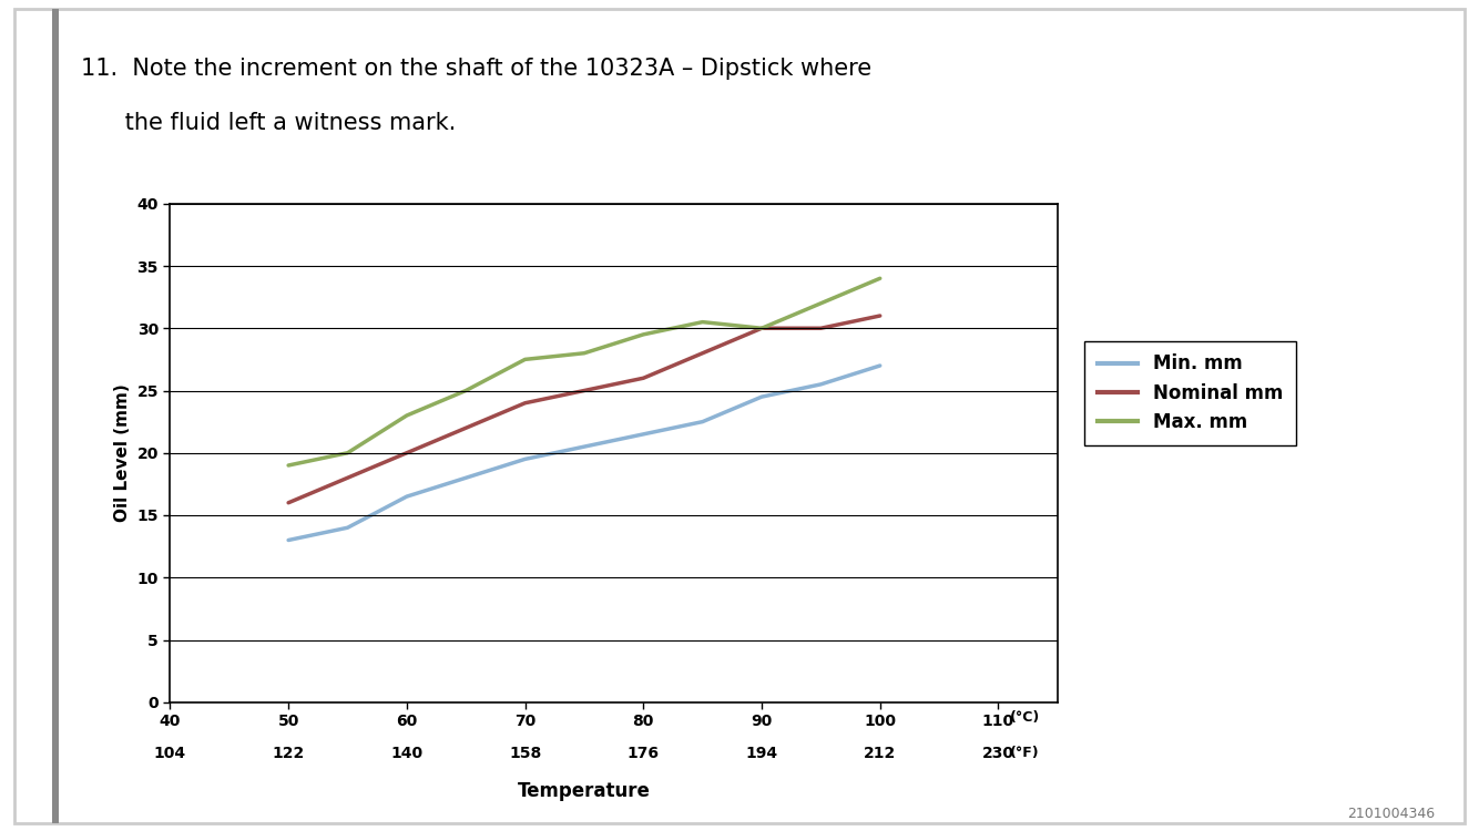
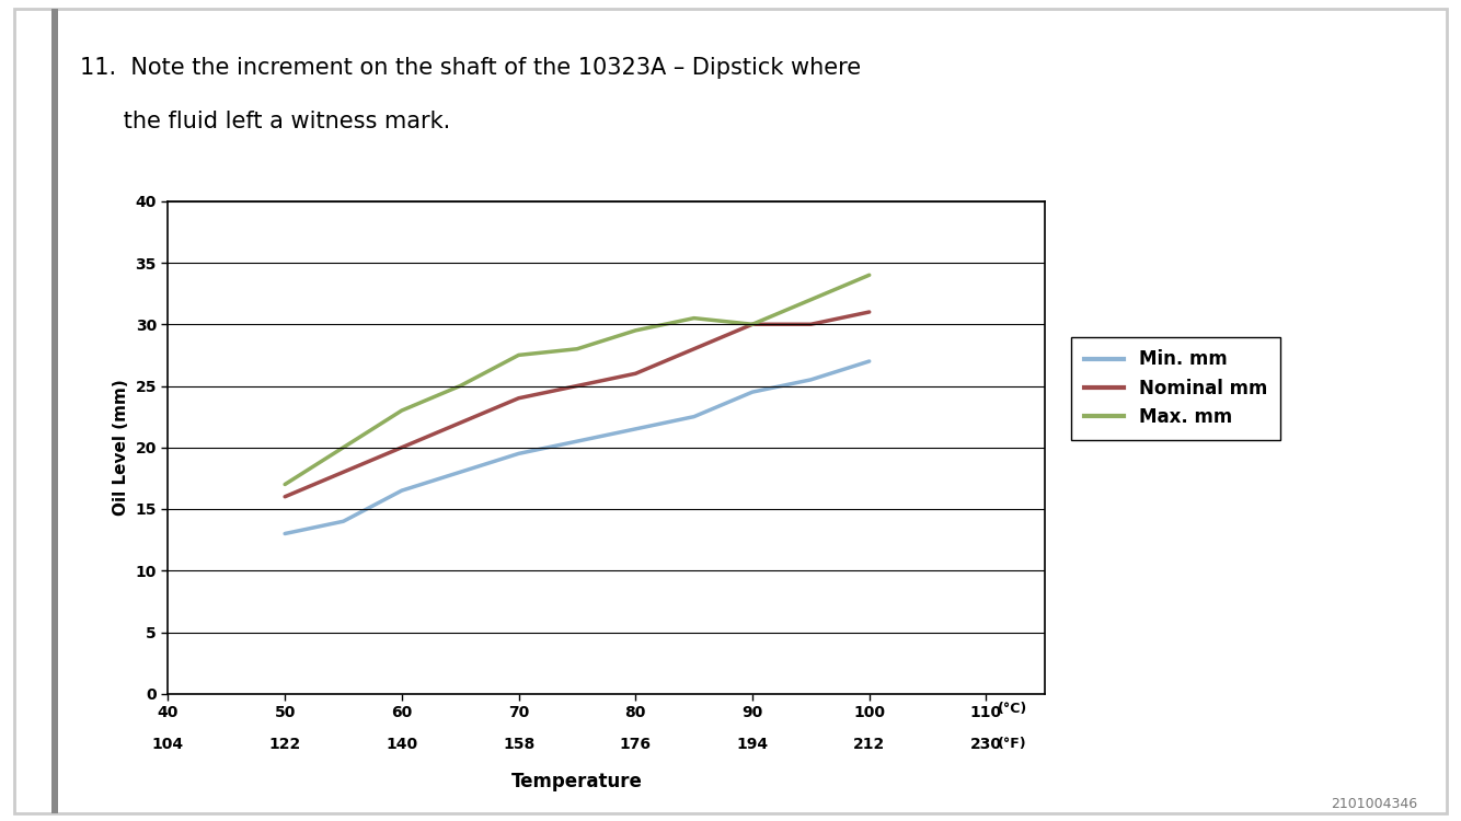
Max. mm/50: 19.0 -> 17.0
